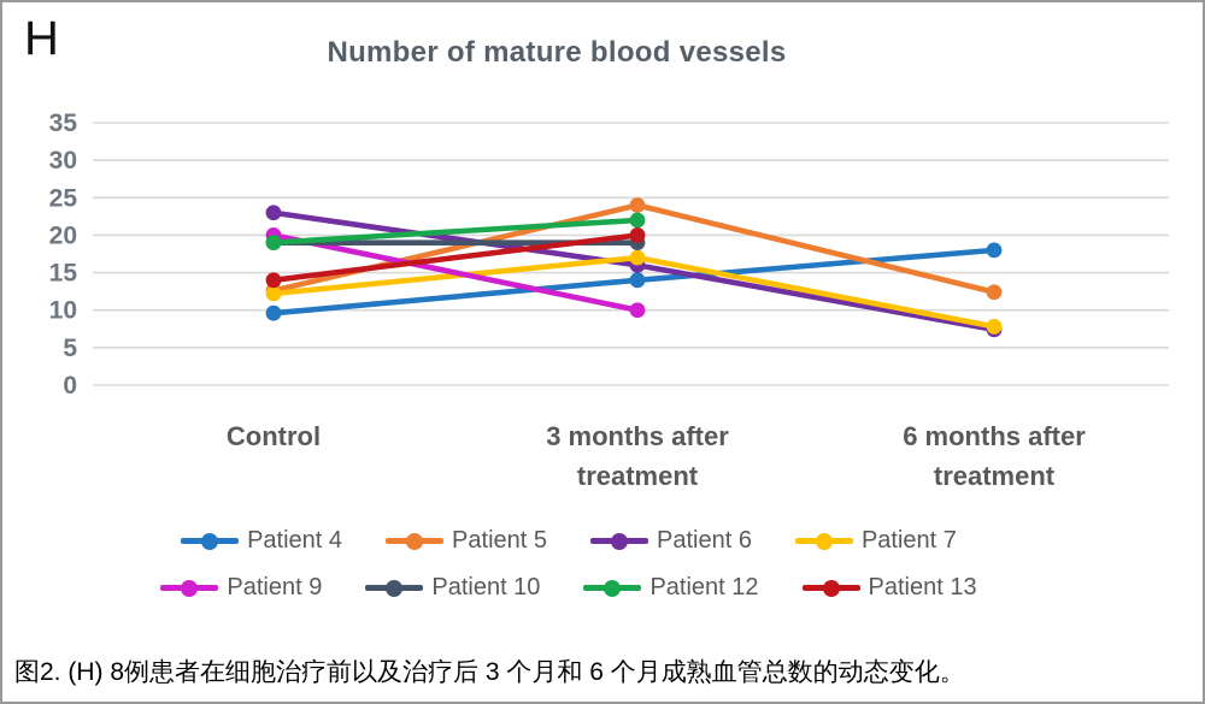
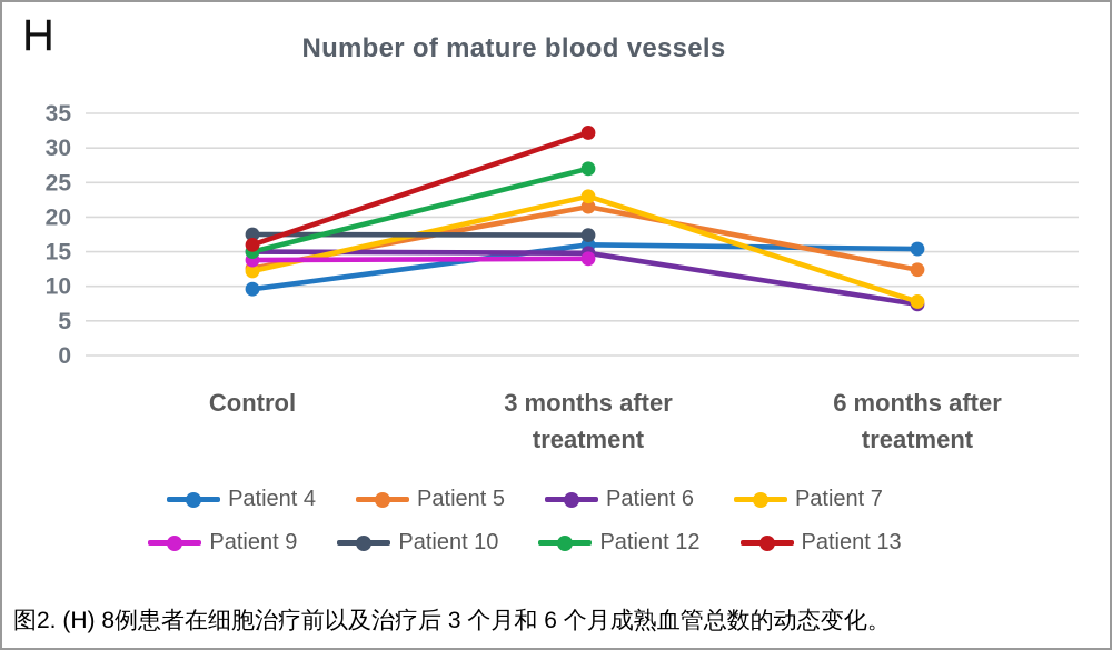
Patient 6/Control: 23 -> 15
Patient 9/Control: 20 -> 14
Patient 10/Control: 19 -> 18
Patient 12/Control: 19 -> 15
Patient 13/Control: 14 -> 16
Patient 4/3 months after treatment: 14 -> 16
Patient 5/3 months after treatment: 24 -> 22
Patient 6/3 months after treatment: 16 -> 15
Patient 7/3 months after treatment: 17 -> 23
Patient 9/3 months after treatment: 10 -> 14
Patient 10/3 months after treatment: 19 -> 17
Patient 12/3 months after treatment: 22 -> 27
Patient 13/3 months after treatment: 20 -> 32
Patient 4/6 months after treatment: 18 -> 15
